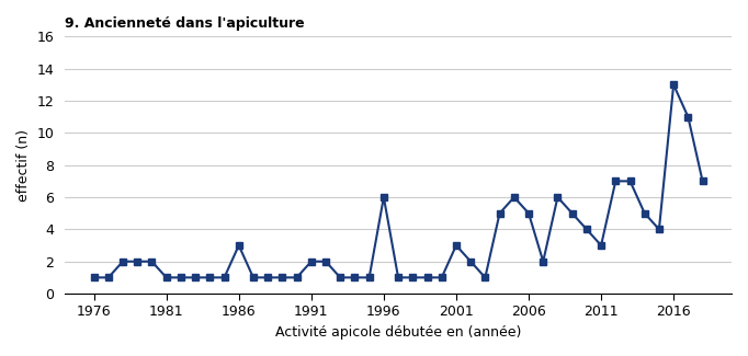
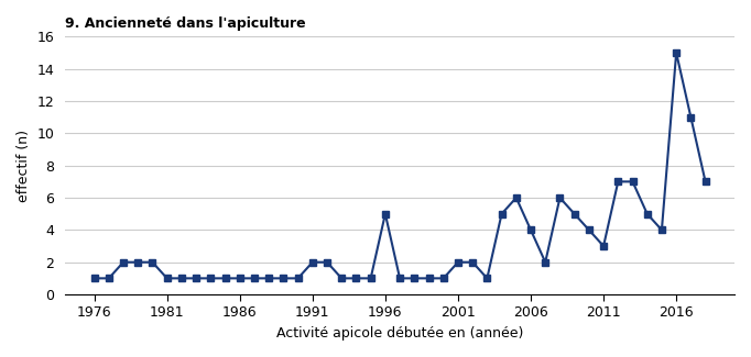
1986: 3 -> 1
1996: 6 -> 5
2001: 3 -> 2
2006: 5 -> 4
2016: 13 -> 15
